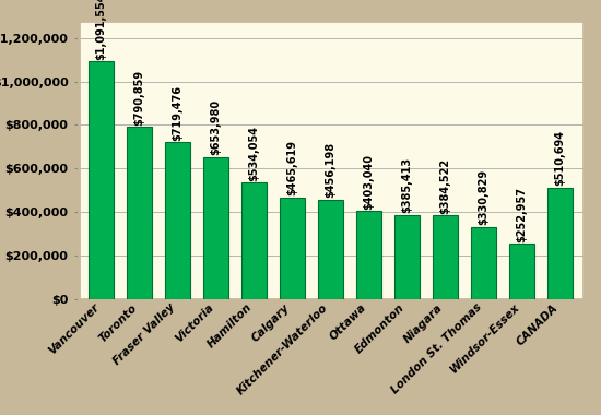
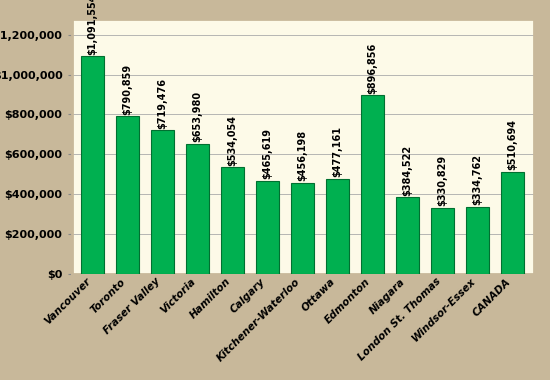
Ottawa: $403,040 -> $477,161
Edmonton: $385,413 -> $896,856
Windsor-Essex: $252,957 -> $334,762
